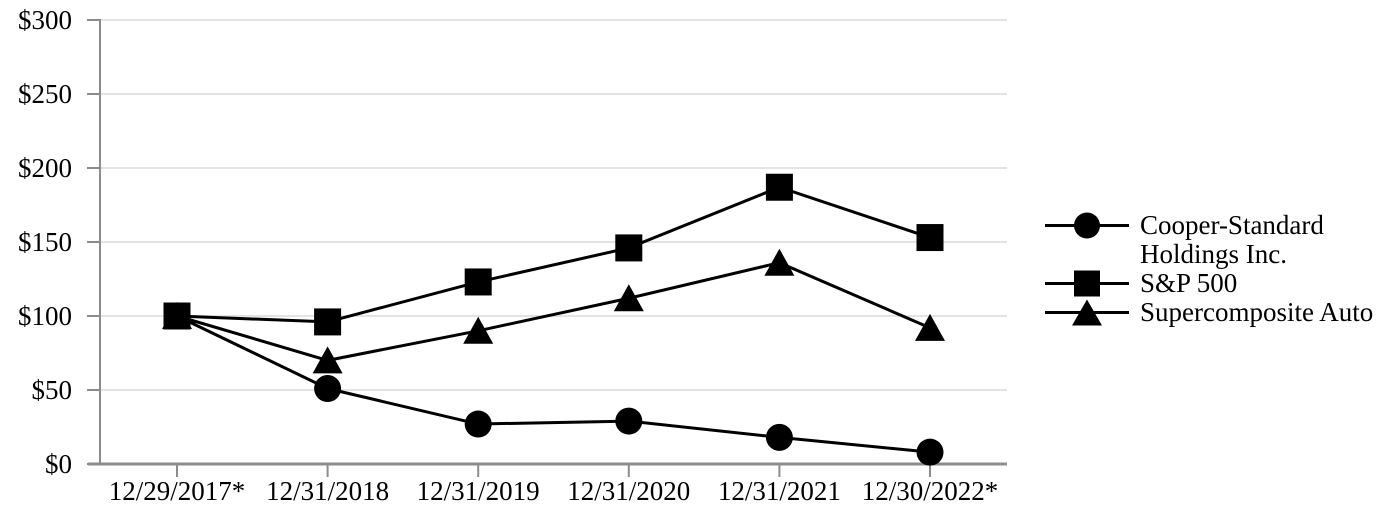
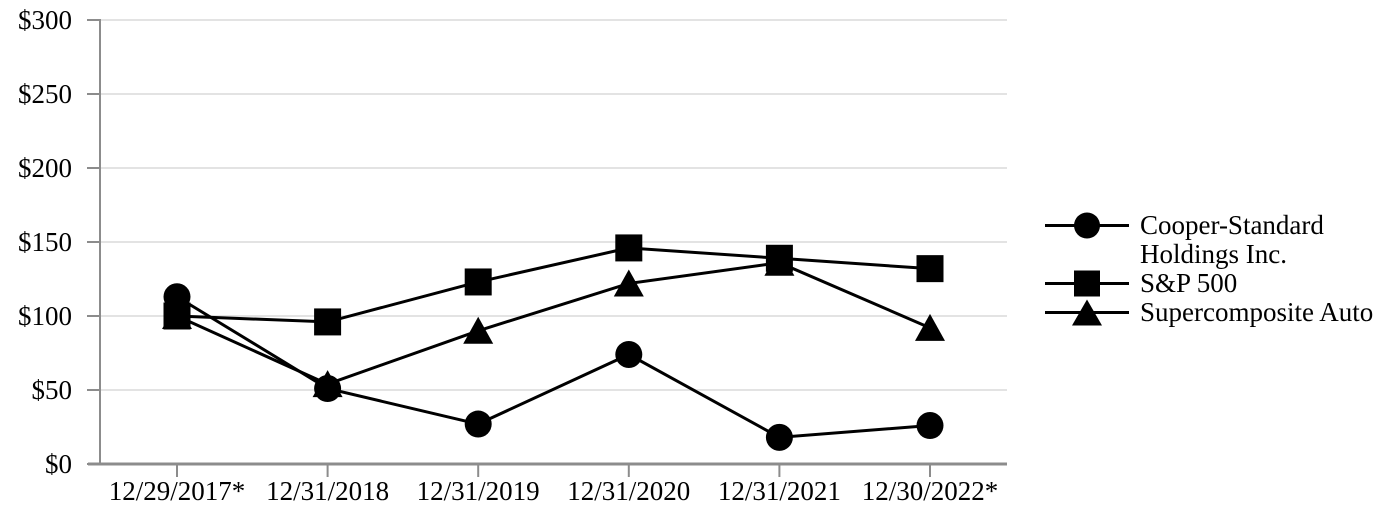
Cooper-Standard Holdings Inc./12/29/2017*: $100 -> $113
Supercomposite Auto/12/31/2018: $70 -> $54
Cooper-Standard Holdings Inc./12/31/2020: $29 -> $74
Supercomposite Auto/12/31/2020: $112 -> $122
S&P 500/12/31/2021: $187 -> $139
Cooper-Standard Holdings Inc./12/30/2022*: $8 -> $26
S&P 500/12/30/2022*: $153 -> $132
